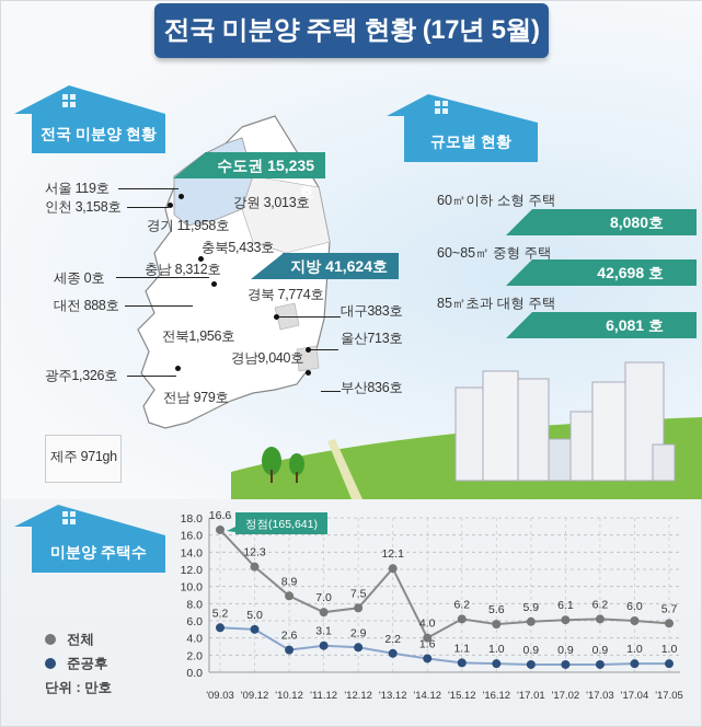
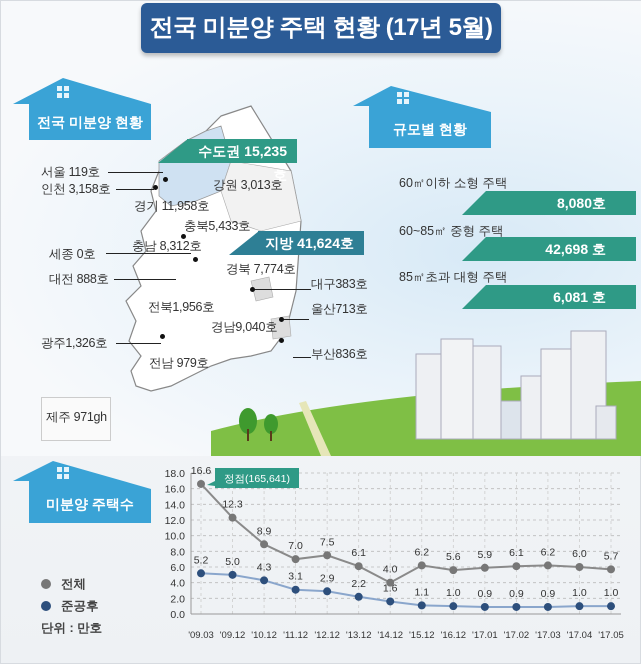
준공후/'10.12: 2.6 -> 4.3
전체/'13.12: 12.1 -> 6.1
